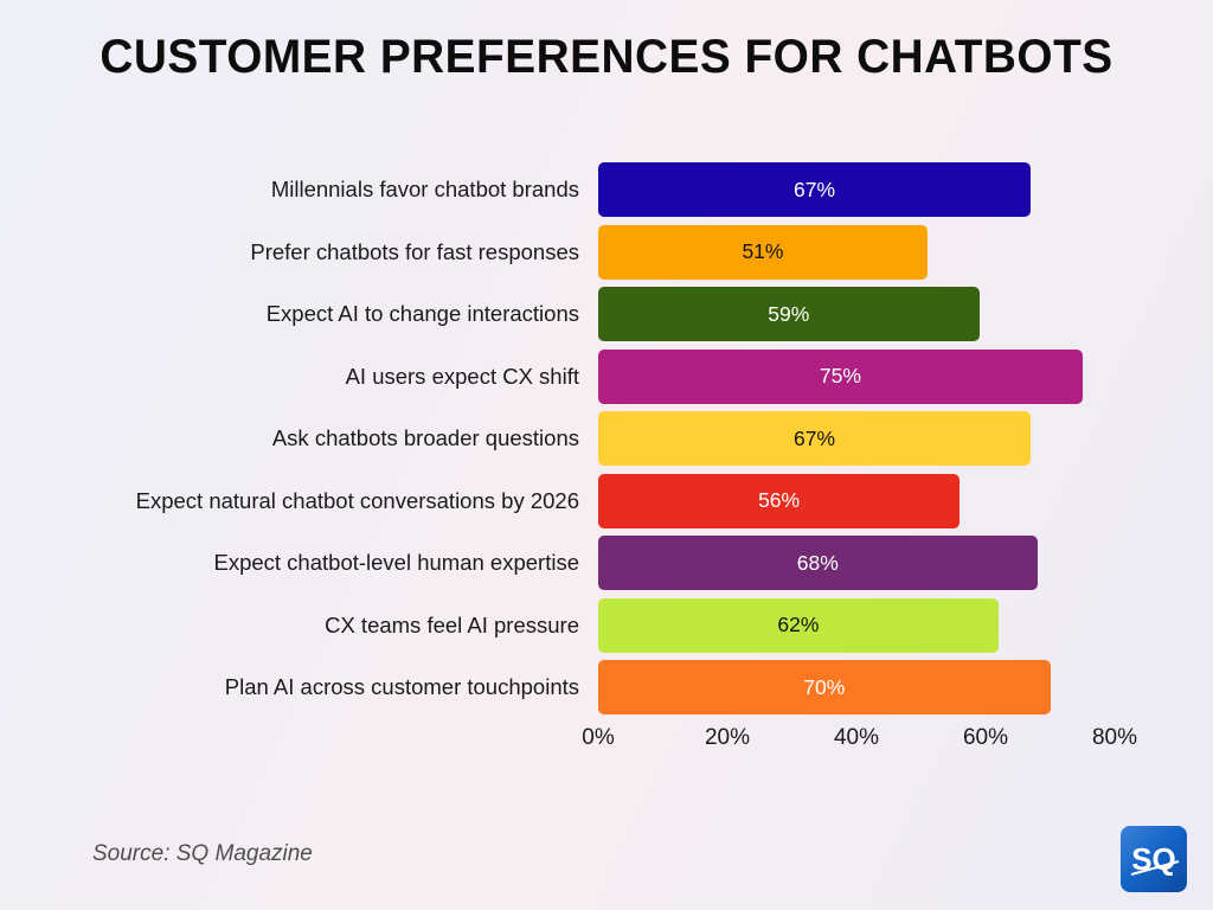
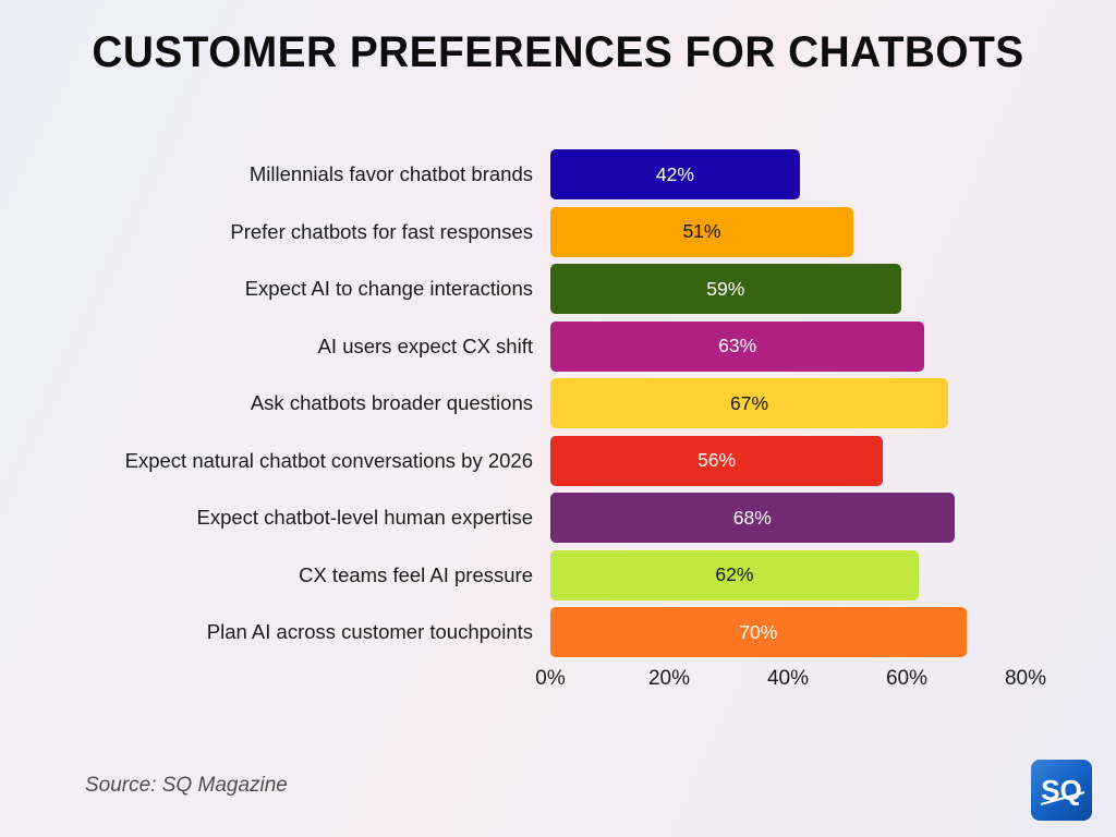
Millennials favor chatbot brands: 67% -> 42%
AI users expect CX shift: 75% -> 63%
